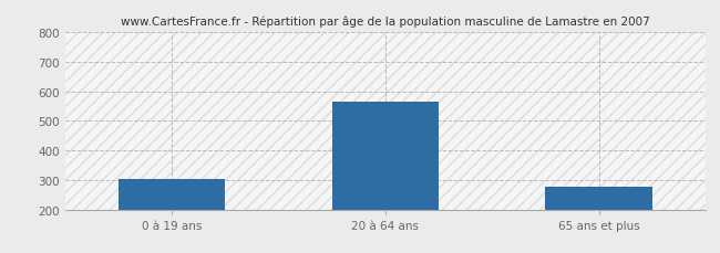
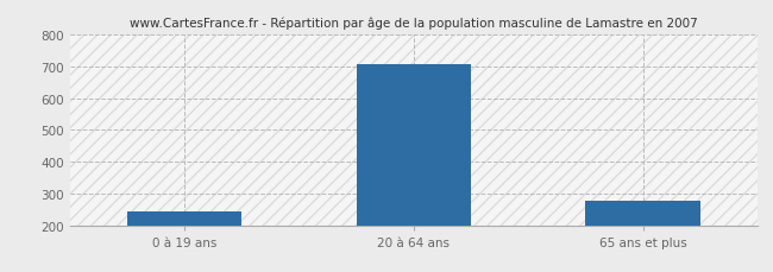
0 à 19 ans: 305 -> 245
20 à 64 ans: 565 -> 705
